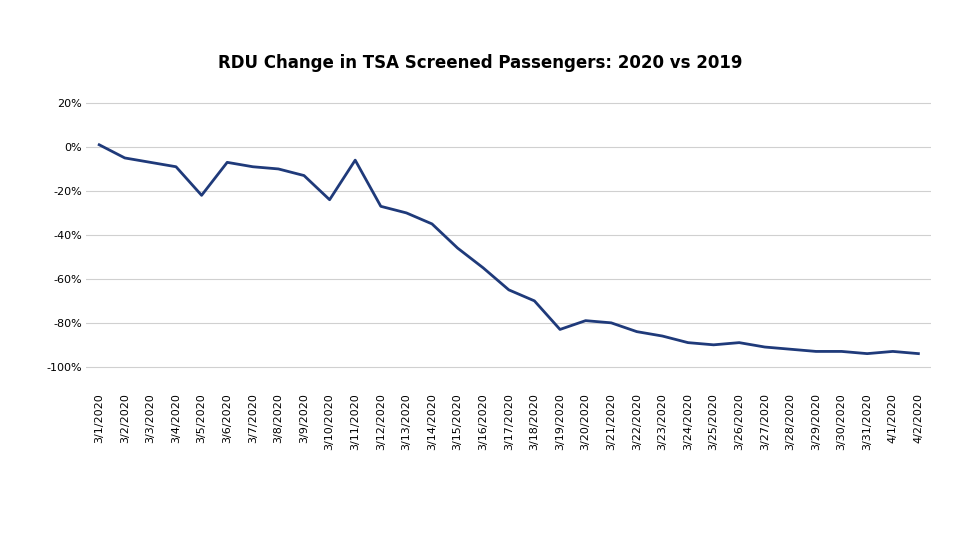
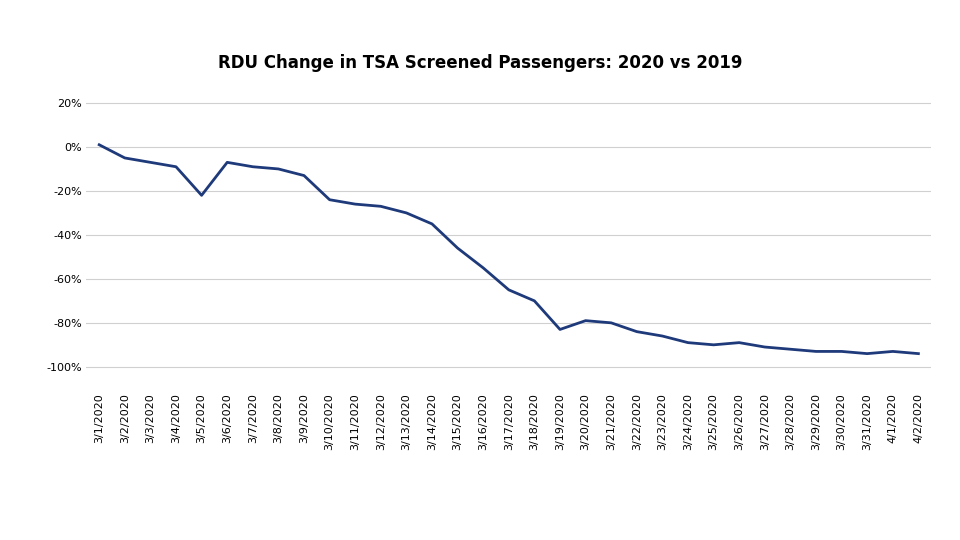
3/11/2020: -6% -> -26%
